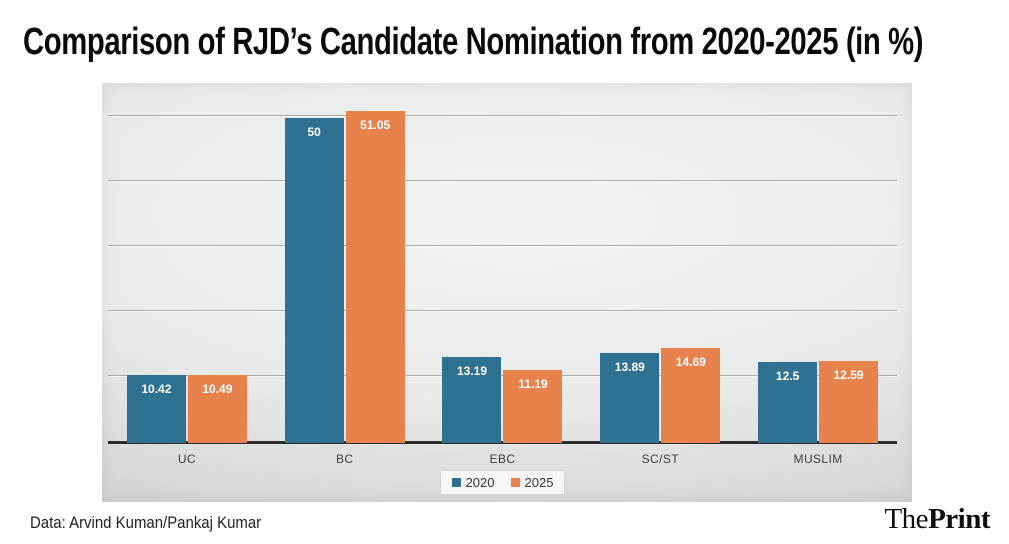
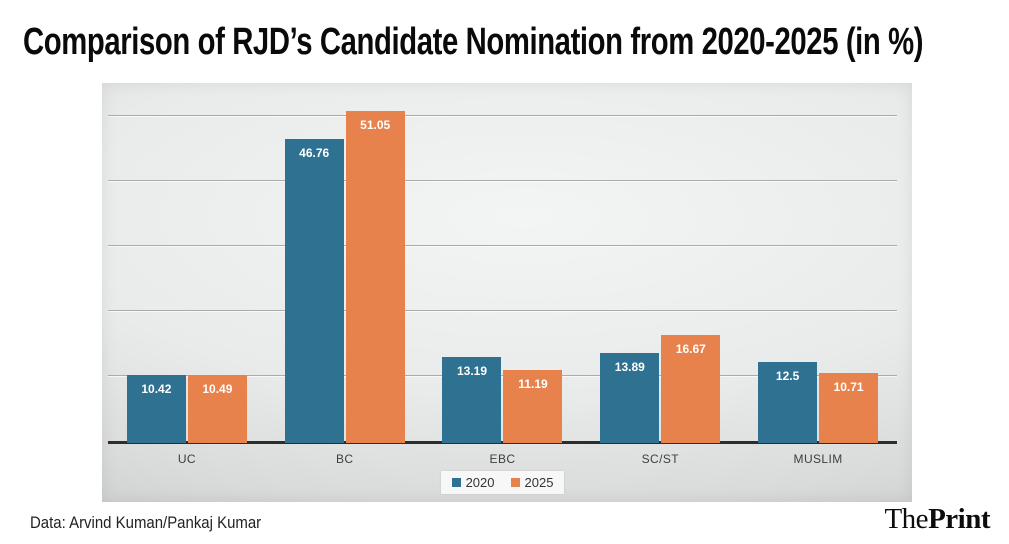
2020/BC: 50 -> 46.76
2025/SC/ST: 14.69 -> 16.67
2025/MUSLIM: 12.59 -> 10.71
